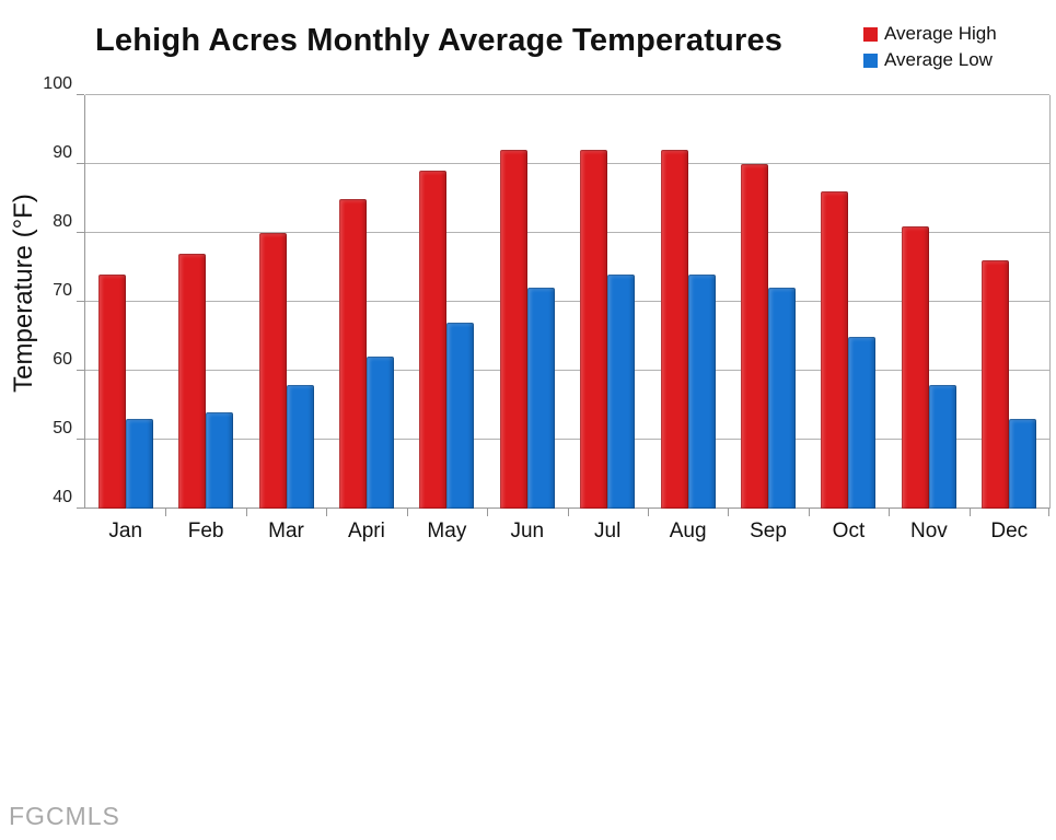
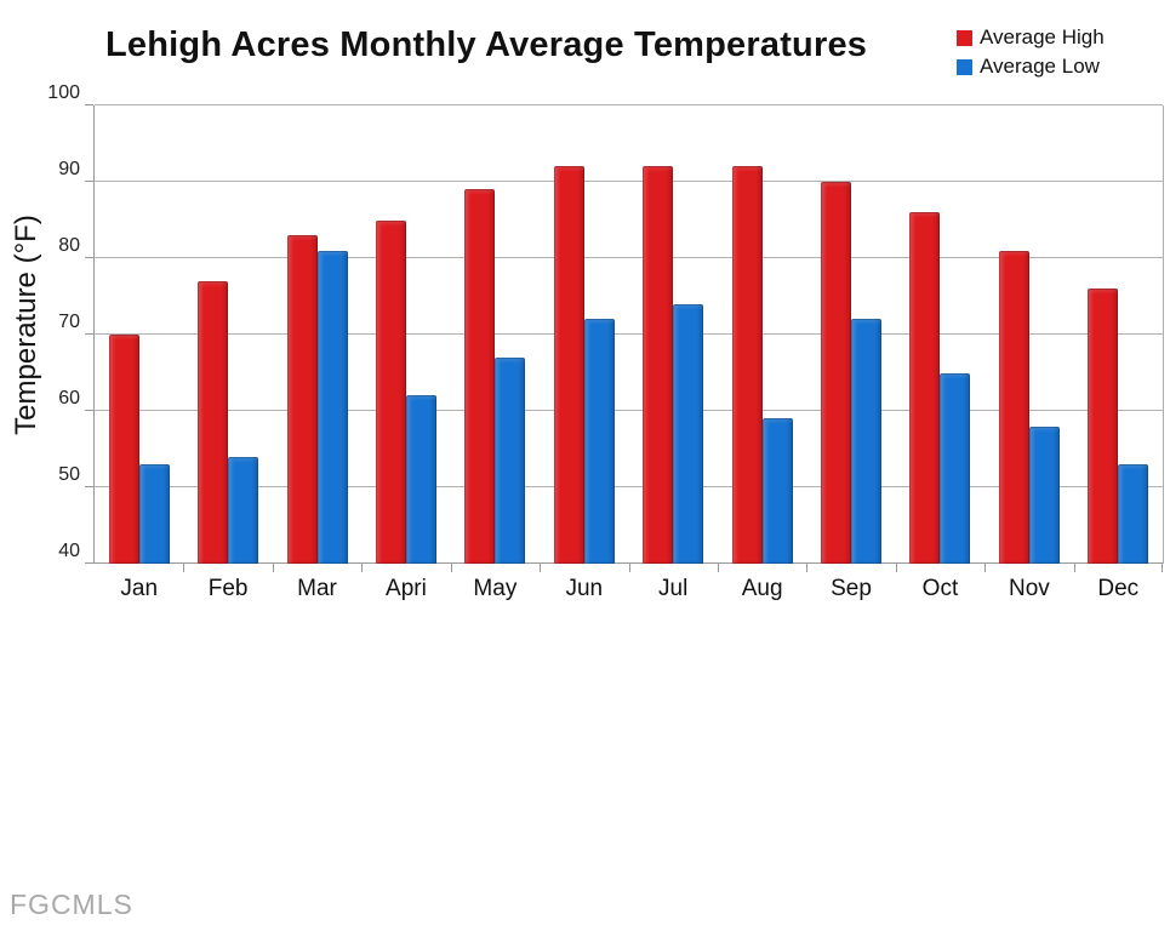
Average High/Jan: 74 -> 70
Average High/Mar: 80 -> 83
Average Low/Mar: 58 -> 81
Average Low/Aug: 74 -> 59
